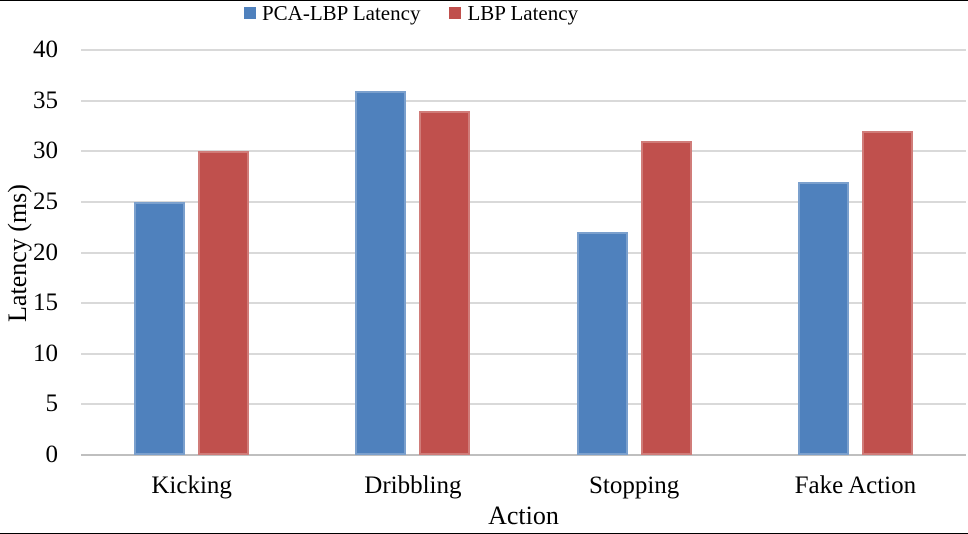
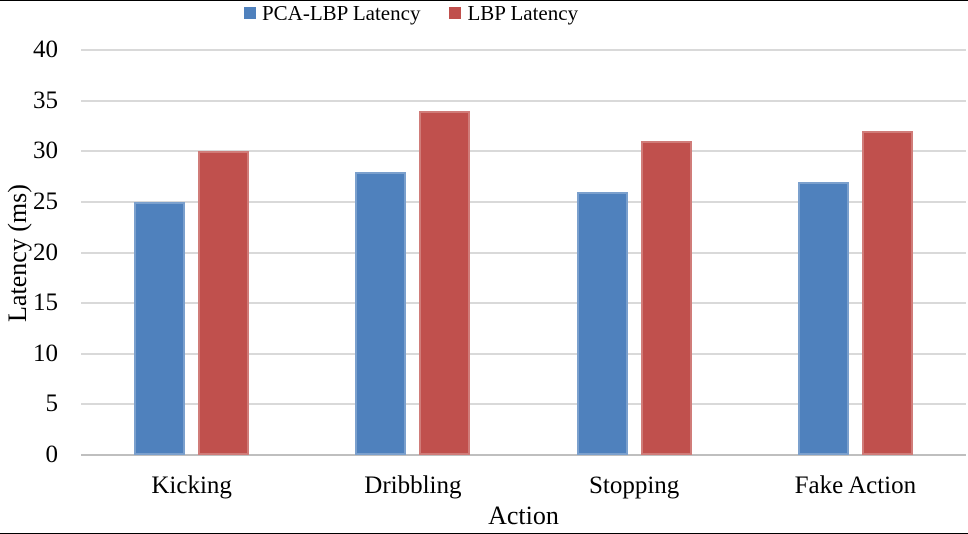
PCA-LBP Latency/Dribbling: 36 -> 28
PCA-LBP Latency/Stopping: 22 -> 26
